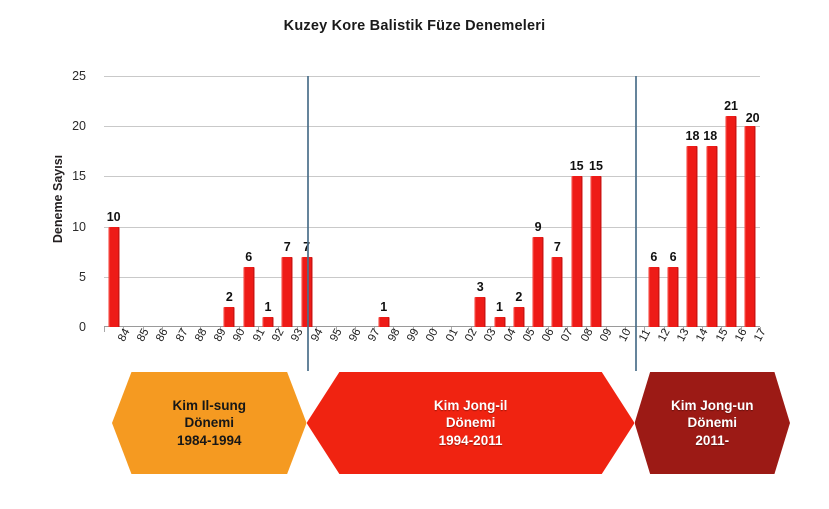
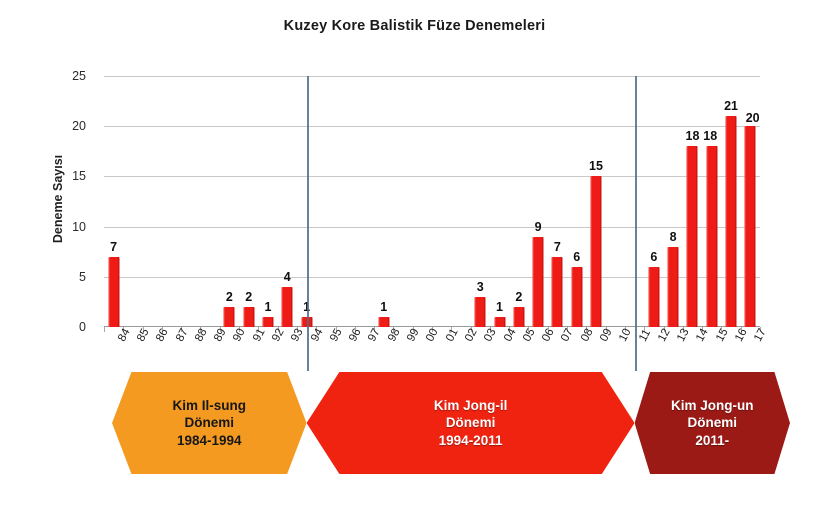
84: 10 -> 7
91: 6 -> 2
93: 7 -> 4
94: 7 -> 1
08: 15 -> 6
13: 6 -> 8
